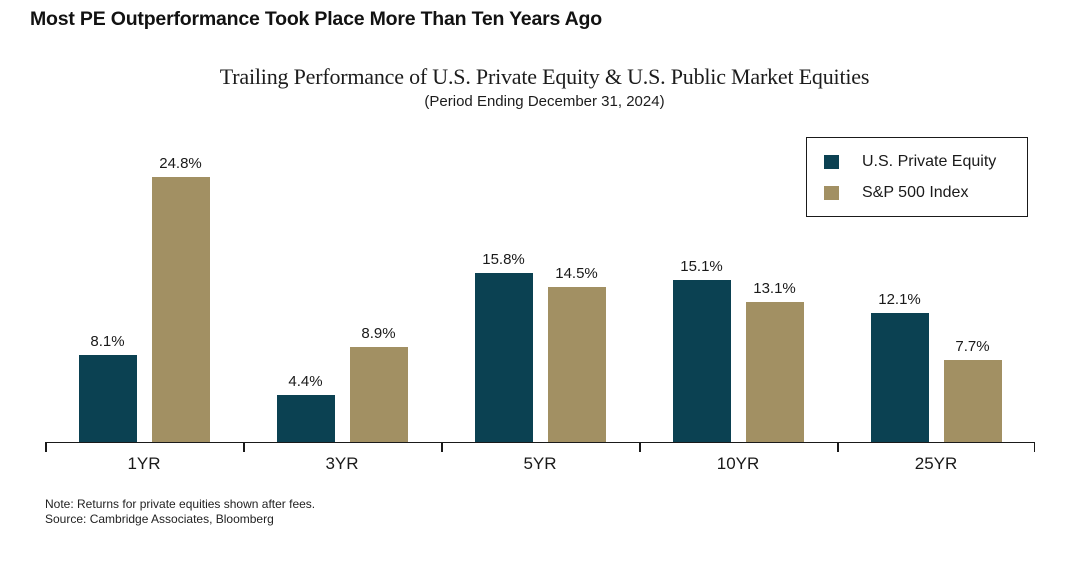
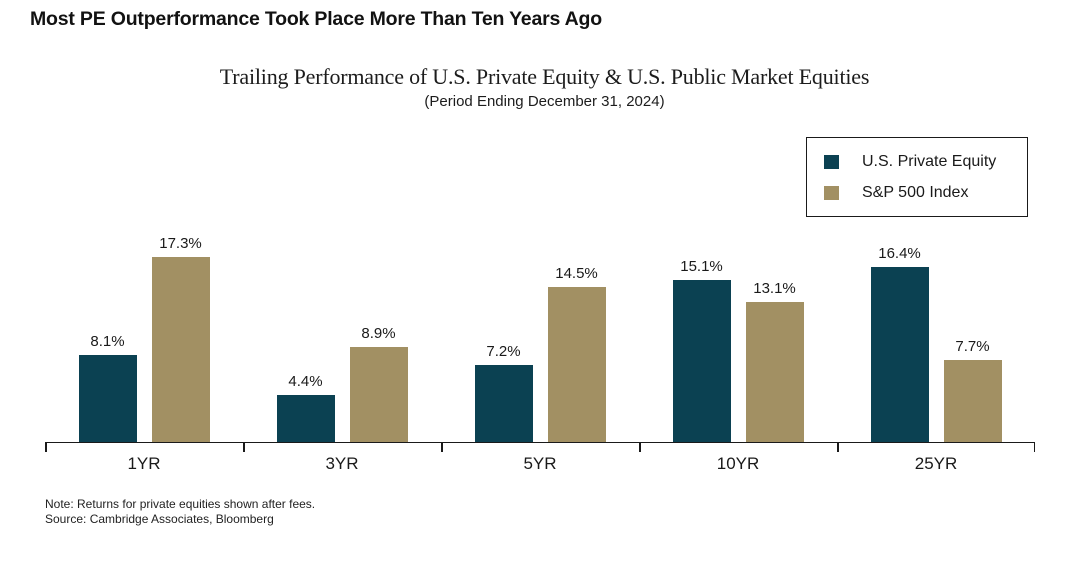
S&P 500 Index/1YR: 24.8% -> 17.3%
U.S. Private Equity/5YR: 15.8% -> 7.2%
U.S. Private Equity/25YR: 12.1% -> 16.4%
